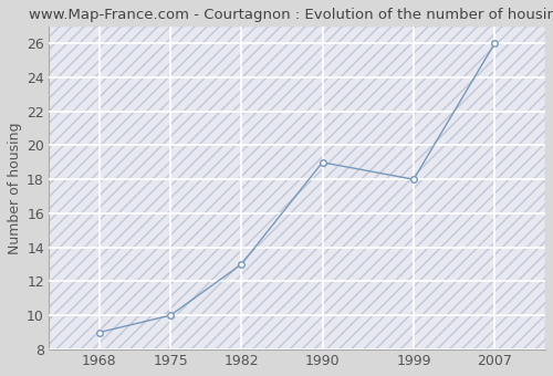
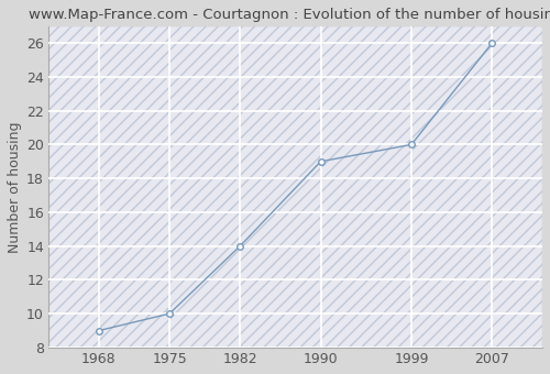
1982: 13 -> 14
1999: 18 -> 20
